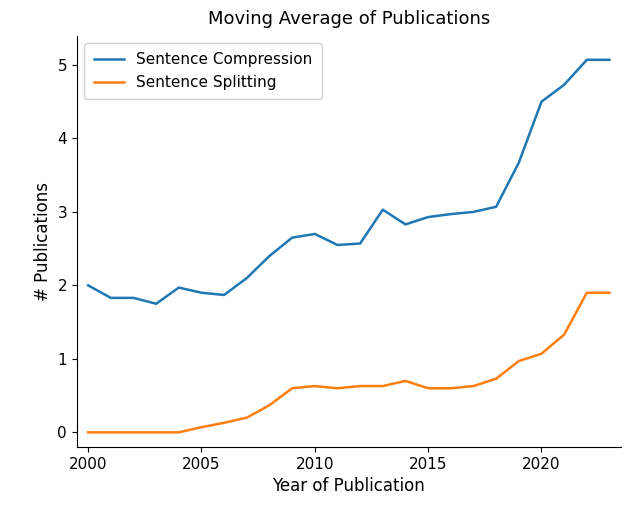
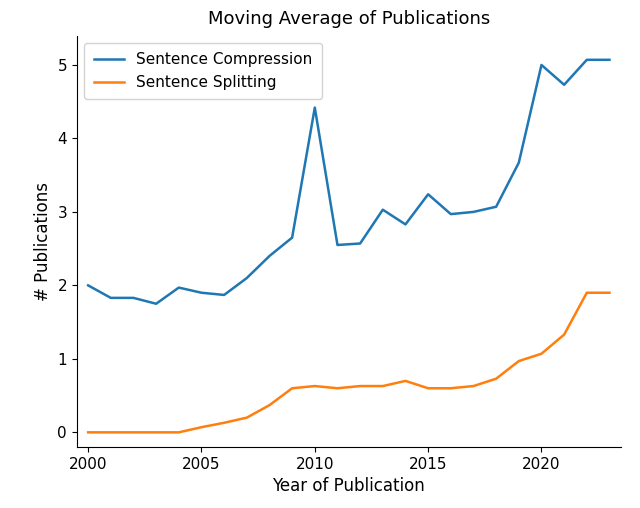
Sentence Compression/2010: 2.70 -> 4.42
Sentence Compression/2015: 2.93 -> 3.24
Sentence Compression/2020: 4.50 -> 5.00
